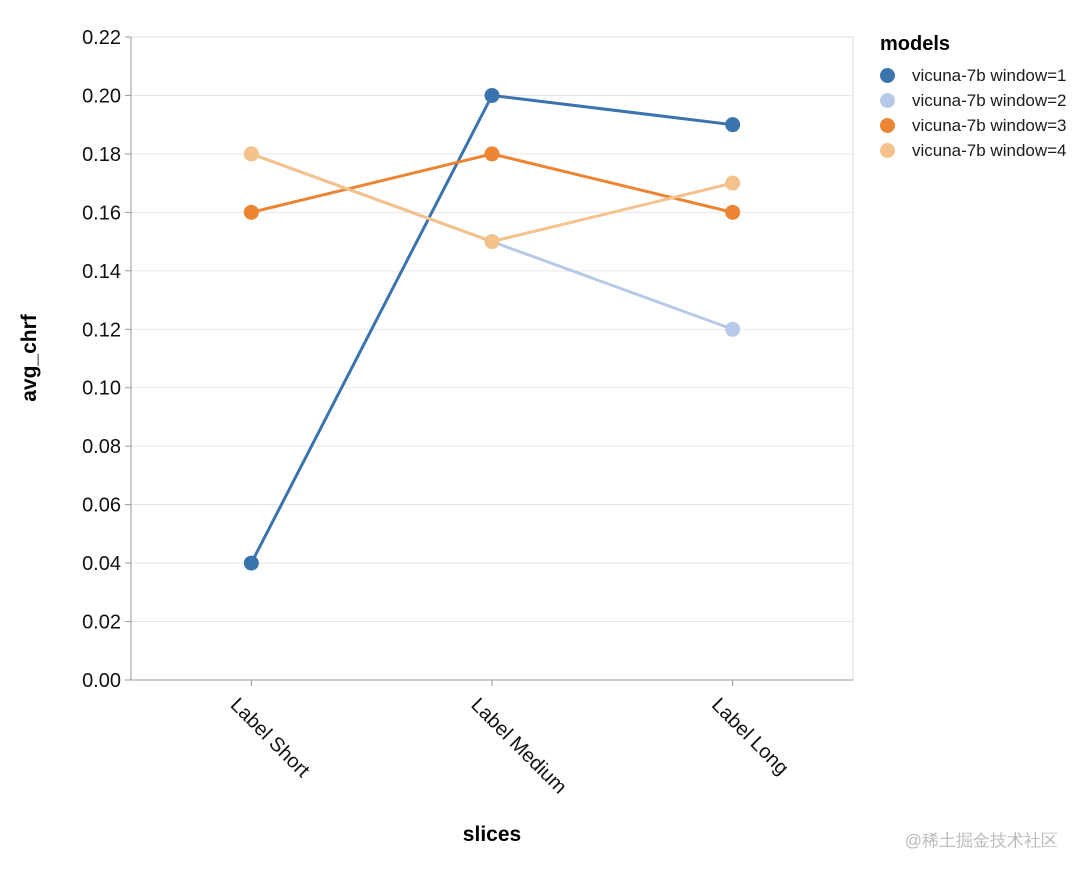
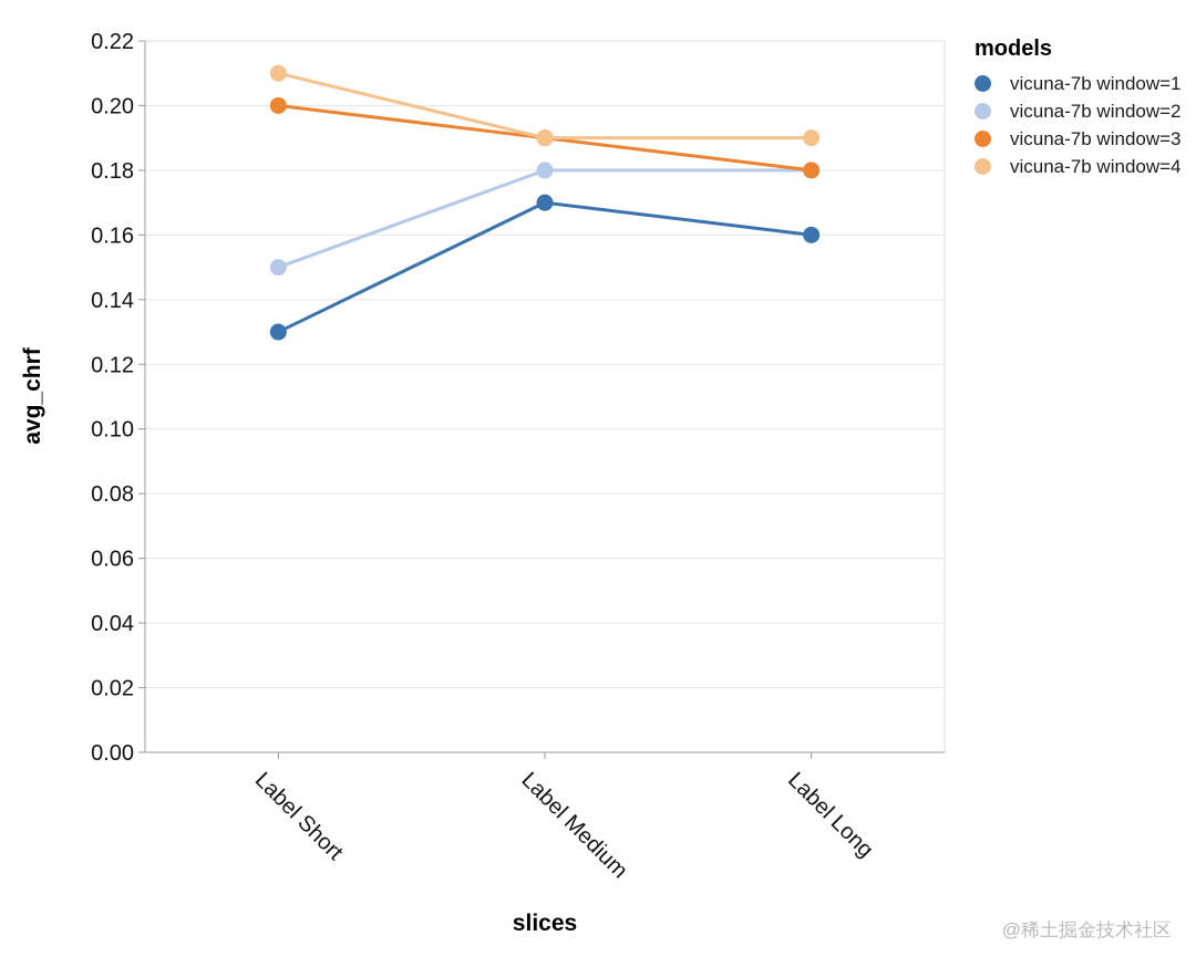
vicuna-7b window=1/Label Short: 0.04 -> 0.13
vicuna-7b window=2/Label Short: 0.18 -> 0.15
vicuna-7b window=3/Label Short: 0.16 -> 0.20
vicuna-7b window=4/Label Short: 0.18 -> 0.21
vicuna-7b window=1/Label Medium: 0.20 -> 0.17
vicuna-7b window=2/Label Medium: 0.15 -> 0.18
vicuna-7b window=3/Label Medium: 0.18 -> 0.19
vicuna-7b window=4/Label Medium: 0.15 -> 0.19
vicuna-7b window=1/Label Long: 0.19 -> 0.16
vicuna-7b window=2/Label Long: 0.12 -> 0.18
vicuna-7b window=3/Label Long: 0.16 -> 0.18
vicuna-7b window=4/Label Long: 0.17 -> 0.19
